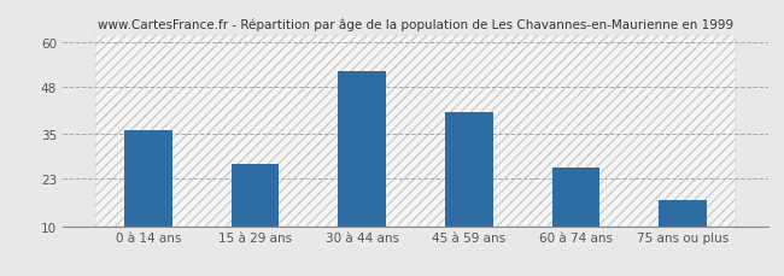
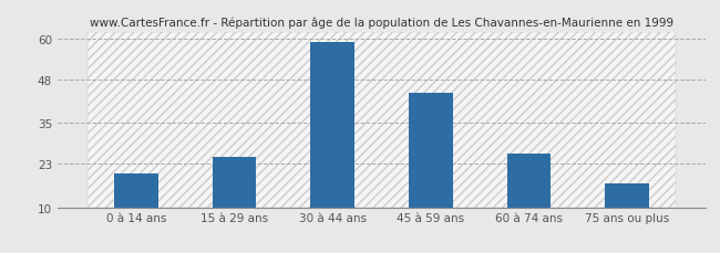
0 à 14 ans: 36 -> 20
15 à 29 ans: 27 -> 25
30 à 44 ans: 52 -> 59
45 à 59 ans: 41 -> 44
